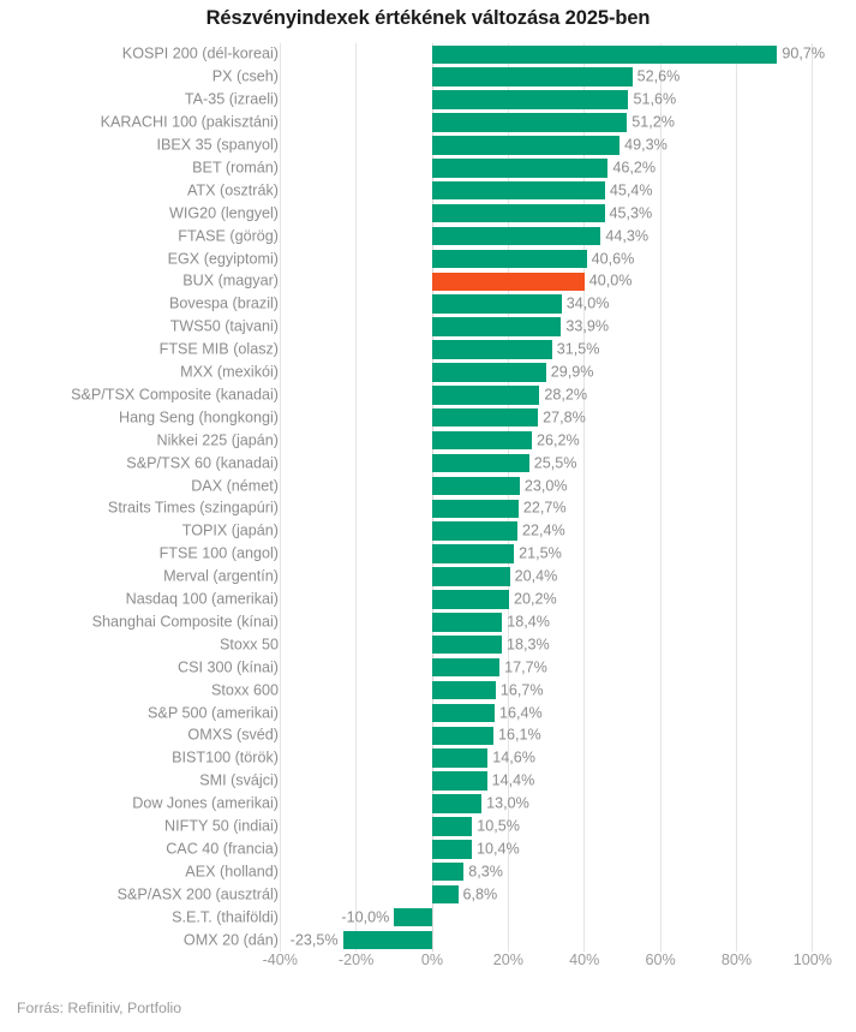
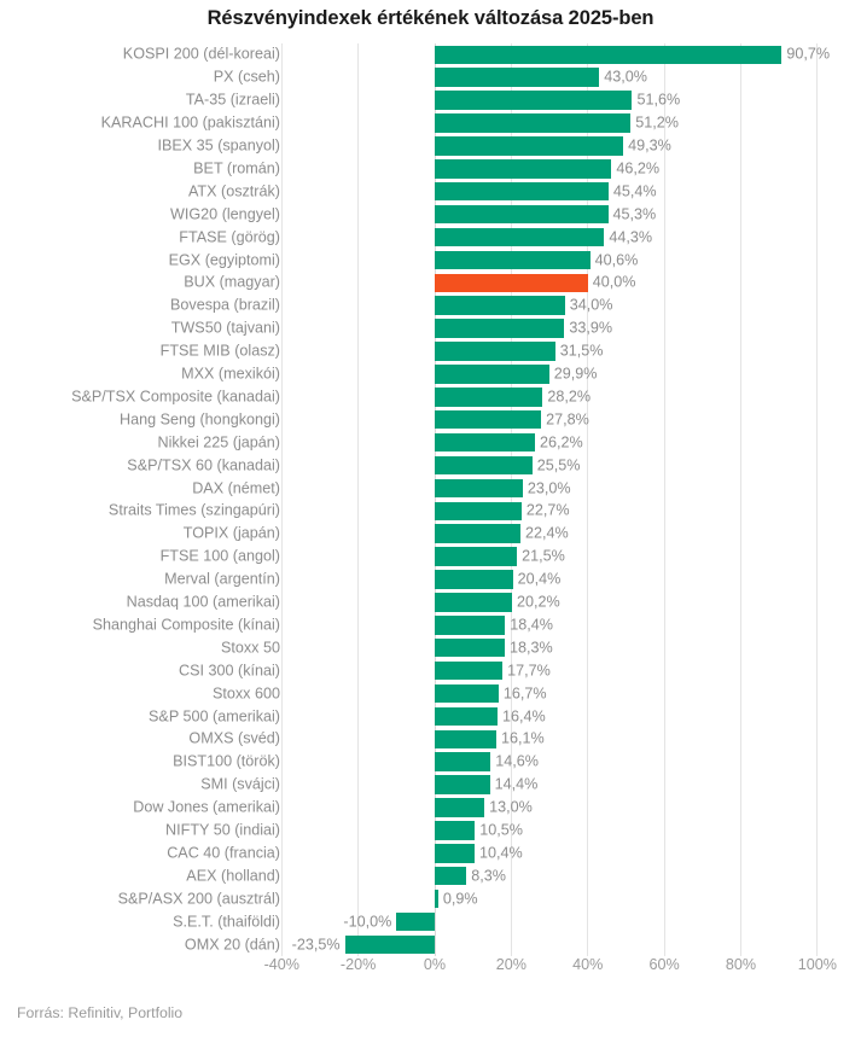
PX (cseh): 52,6% -> 43,0%
S&P/ASX 200 (ausztrál): 6,8% -> 0,9%
